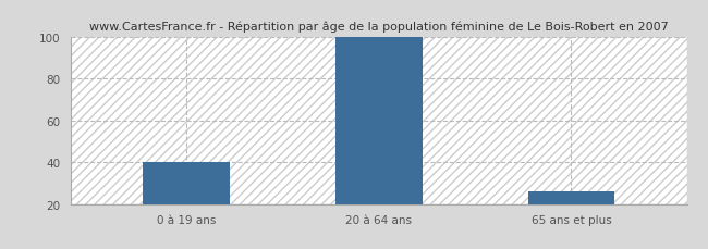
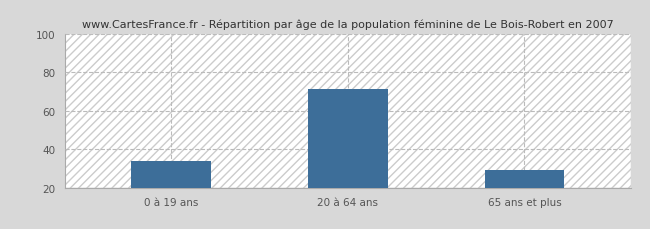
0 à 19 ans: 40 -> 34
20 à 64 ans: 100 -> 71
65 ans et plus: 26 -> 29
